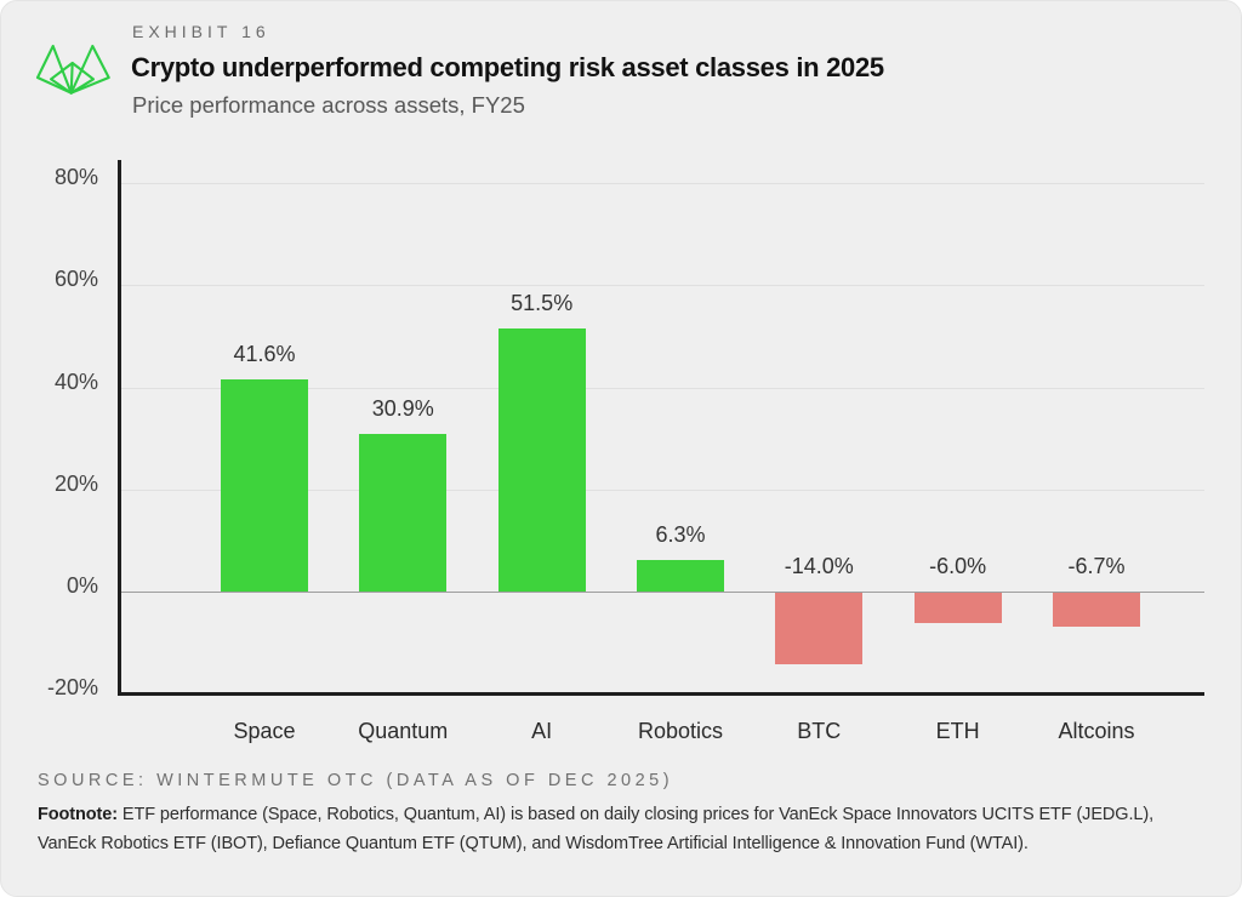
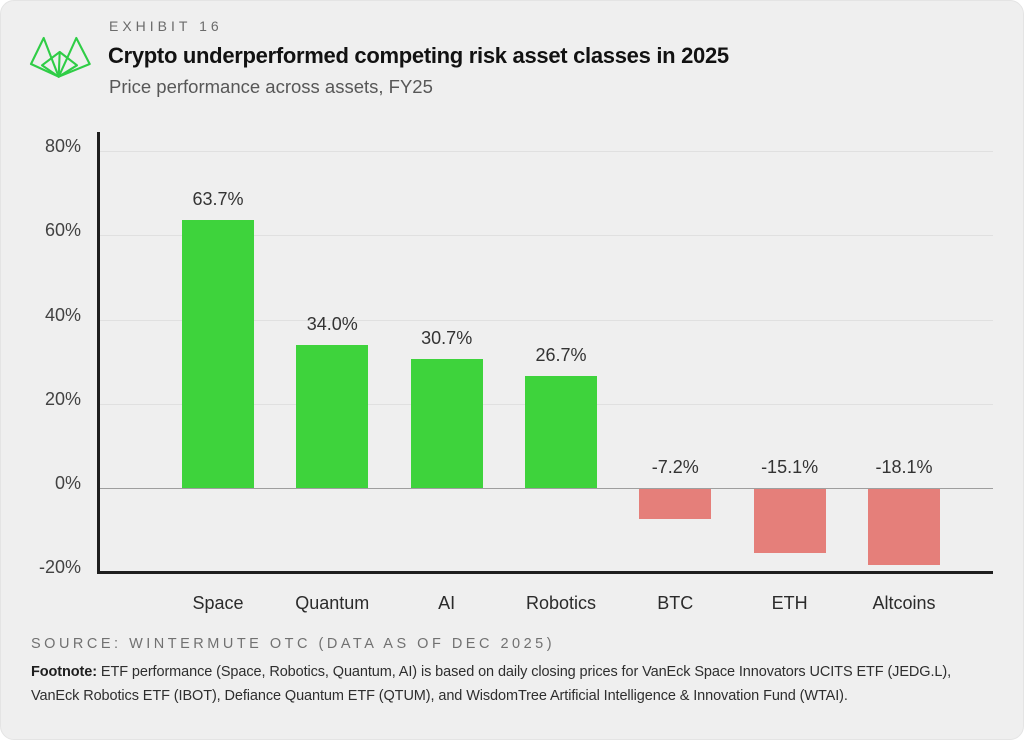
Space: 41.6% -> 63.7%
Quantum: 30.9% -> 34.0%
AI: 51.5% -> 30.7%
Robotics: 6.3% -> 26.7%
BTC: -14.0% -> -7.2%
ETH: -6.0% -> -15.1%
Altcoins: -6.7% -> -18.1%
